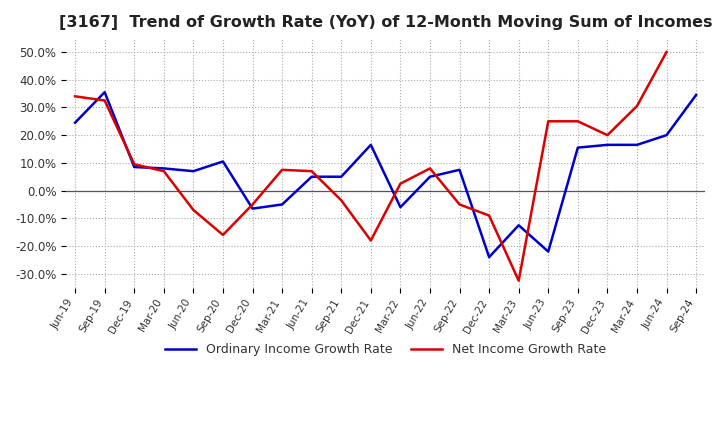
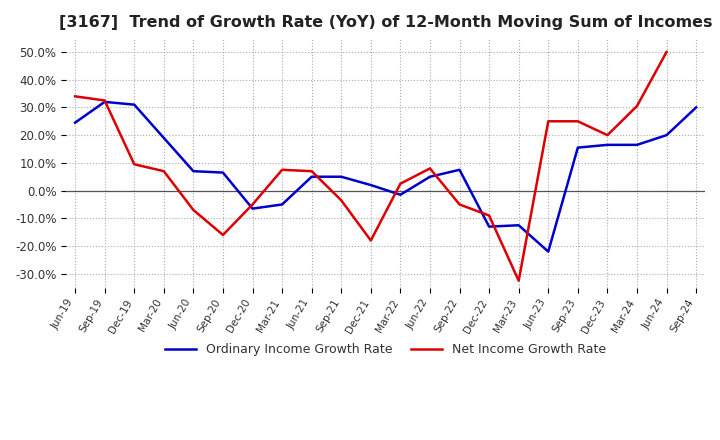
Ordinary Income Growth Rate/Sep-19: 35.5% -> 32.0%
Ordinary Income Growth Rate/Dec-19: 8.5% -> 31.0%
Ordinary Income Growth Rate/Mar-20: 8.0% -> 19.0%
Ordinary Income Growth Rate/Sep-20: 10.5% -> 6.5%
Ordinary Income Growth Rate/Dec-21: 16.5% -> 2.0%
Ordinary Income Growth Rate/Mar-22: -6.0% -> -1.5%
Ordinary Income Growth Rate/Dec-22: -24.0% -> -13.0%
Ordinary Income Growth Rate/Sep-24: 34.5% -> 30.0%
